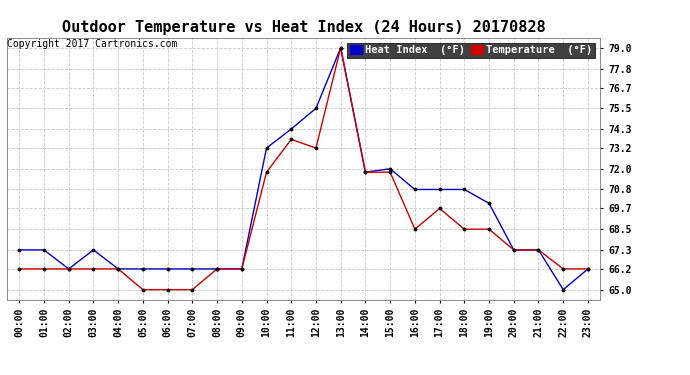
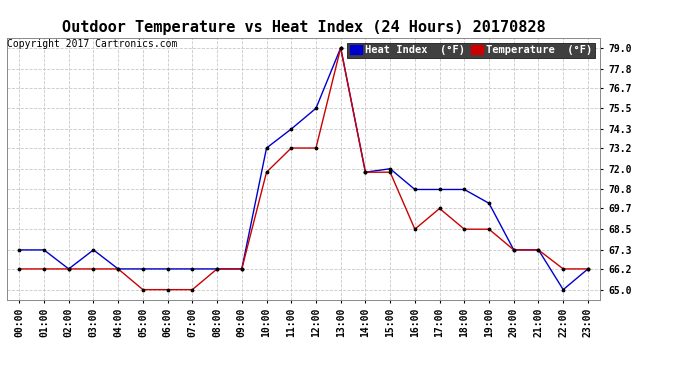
Temperature (°F)/11:00: 73.7 -> 73.2
